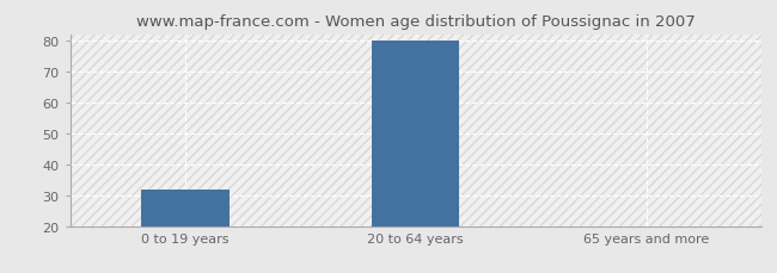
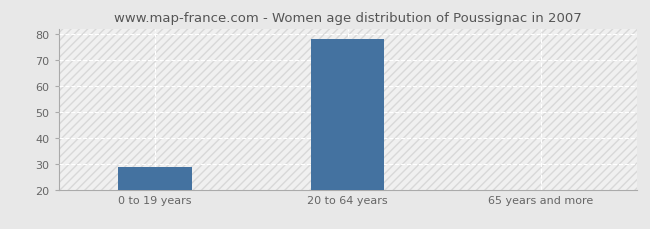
0 to 19 years: 32 -> 29
20 to 64 years: 80 -> 78
